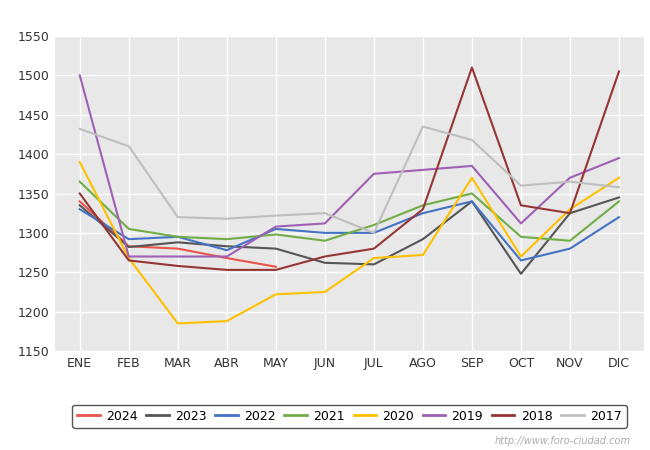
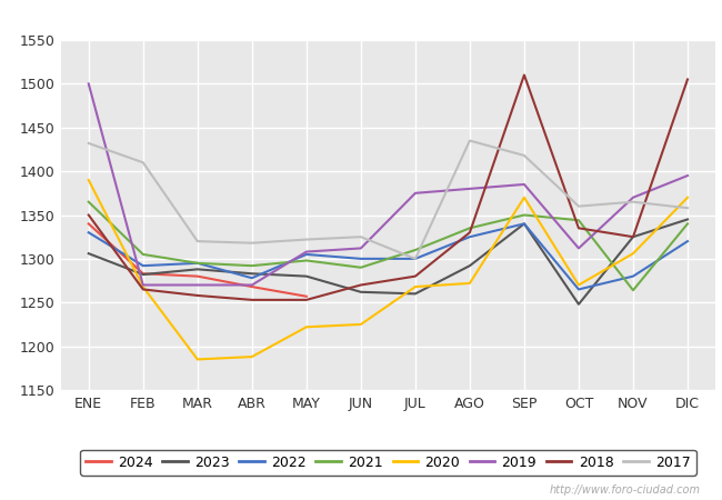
2023/ENE: 1335 -> 1306
2021/OCT: 1295 -> 1344
2021/NOV: 1290 -> 1264
2020/NOV: 1330 -> 1306
